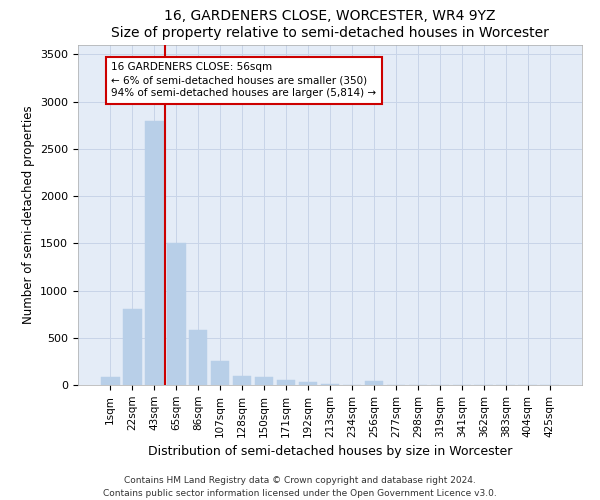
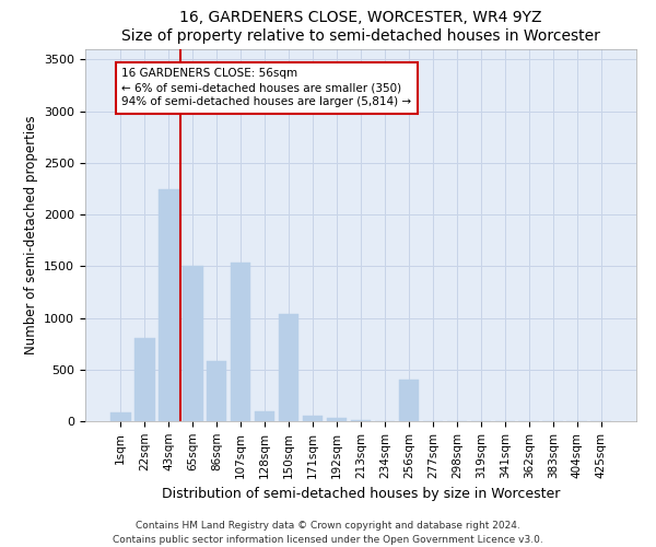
43sqm: 2800 -> 2240
107sqm: 250 -> 1540
150sqm: 80 -> 1040
256sqm: 40 -> 400
